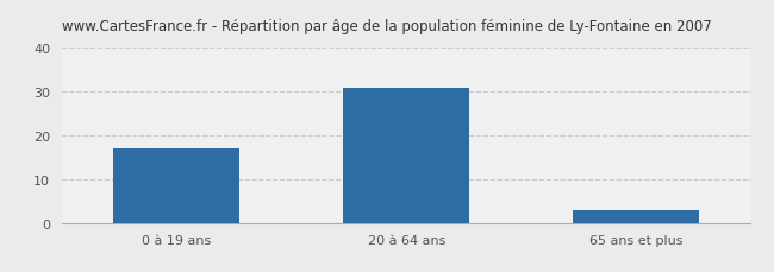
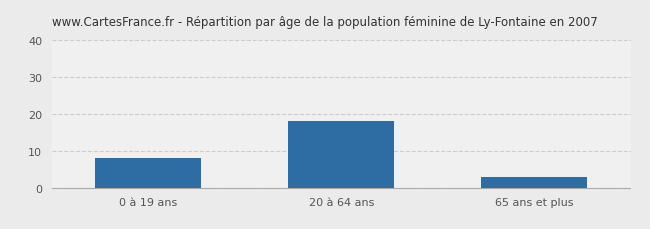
0 à 19 ans: 17 -> 8
20 à 64 ans: 31 -> 18
